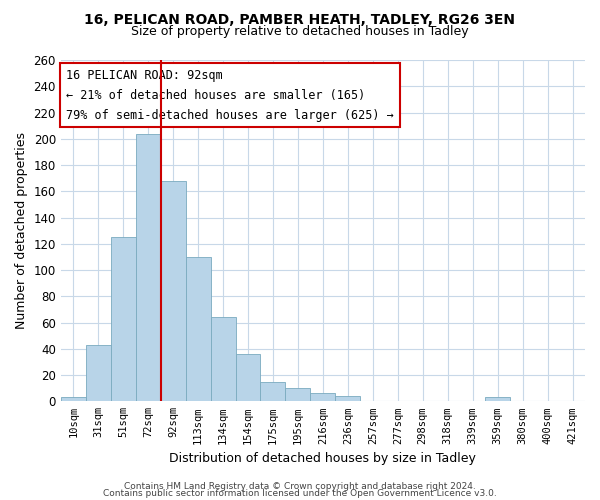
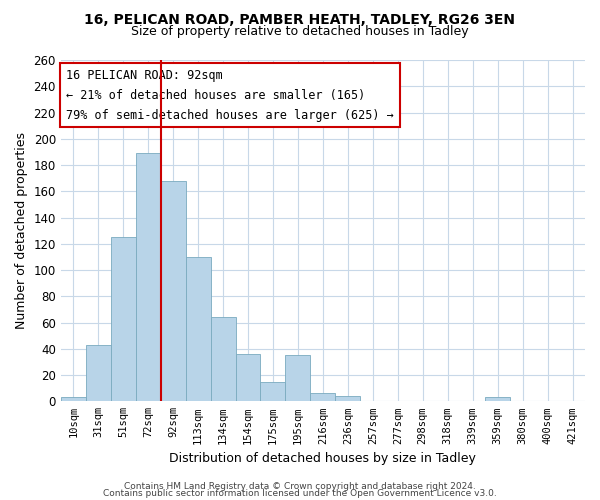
72sqm: 204 -> 189
195sqm: 10 -> 35
